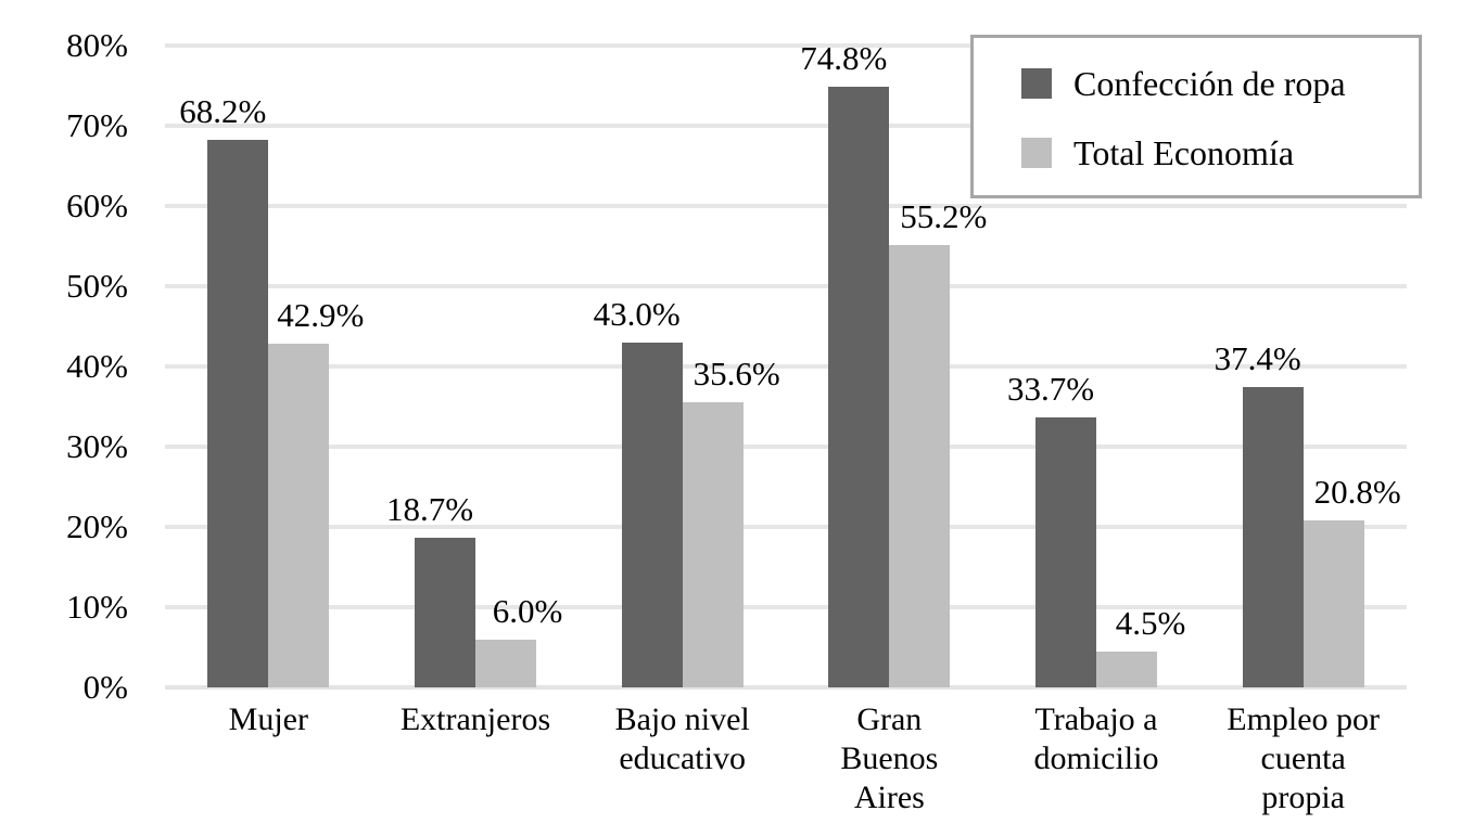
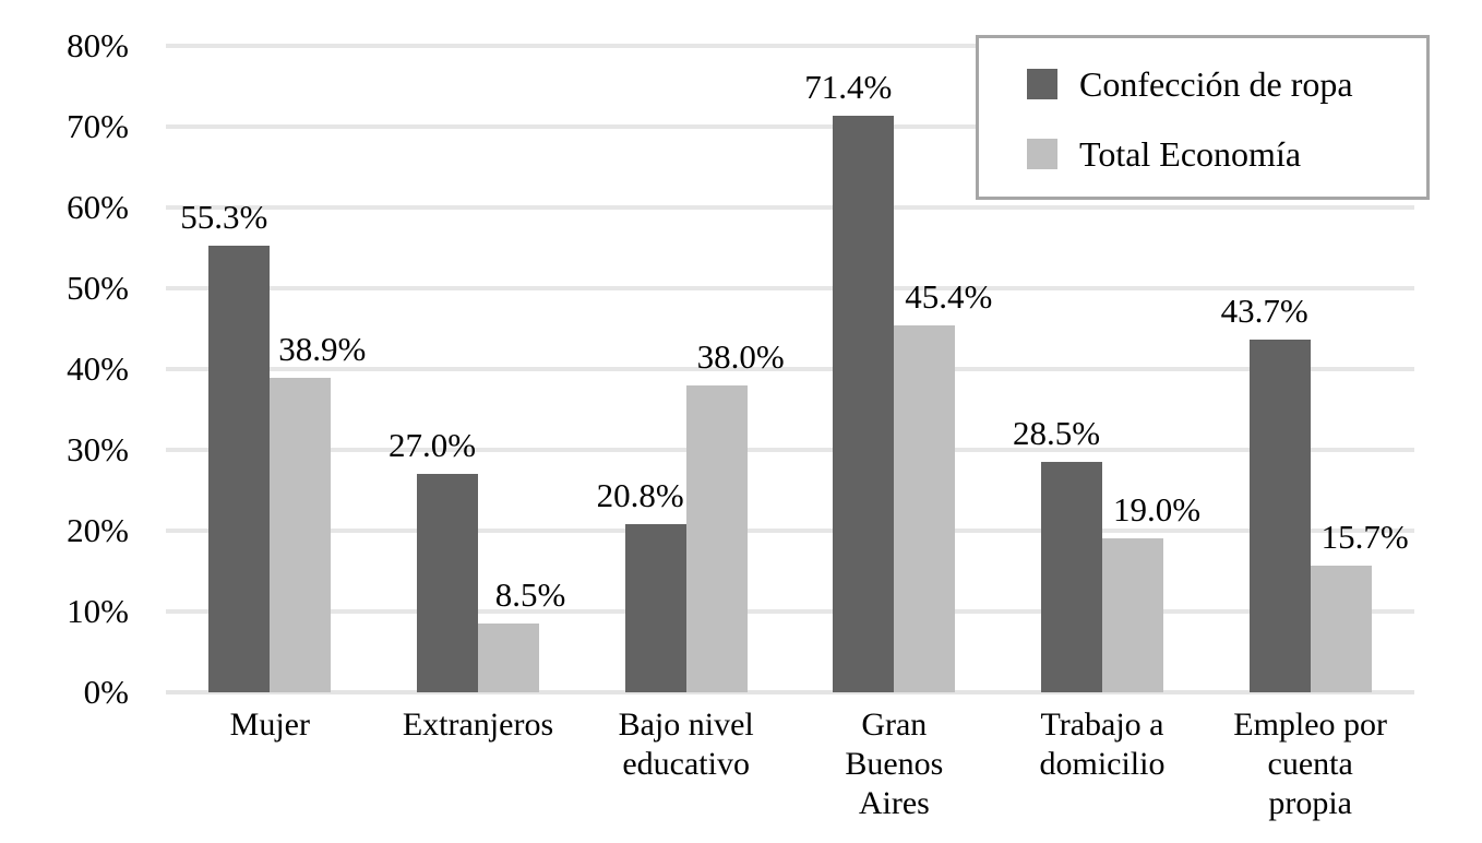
Confección de ropa/Mujer: 68.2% -> 55.3%
Total Economía/Mujer: 42.9% -> 38.9%
Confección de ropa/Extranjeros: 18.7% -> 27.0%
Total Economía/Extranjeros: 6.0% -> 8.5%
Confección de ropa/Bajo nivel educativo: 43.0% -> 20.8%
Total Economía/Bajo nivel educativo: 35.6% -> 38.0%
Confección de ropa/Gran Buenos Aires: 74.8% -> 71.4%
Total Economía/Gran Buenos Aires: 55.2% -> 45.4%
Confección de ropa/Trabajo a domicilio: 33.7% -> 28.5%
Total Economía/Trabajo a domicilio: 4.5% -> 19.0%
Confección de ropa/Empleo por cuenta propia: 37.4% -> 43.7%
Total Economía/Empleo por cuenta propia: 20.8% -> 15.7%
